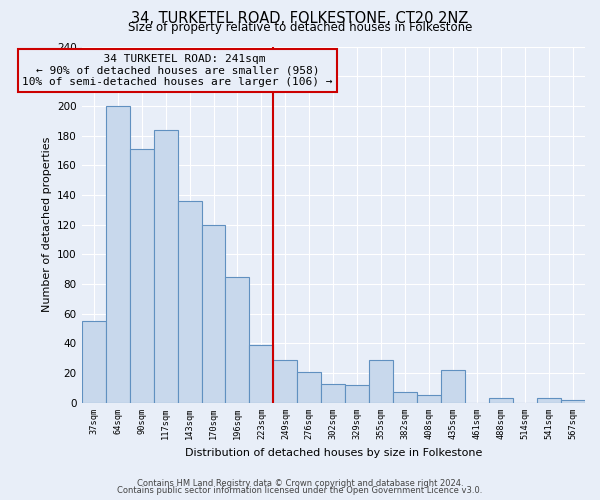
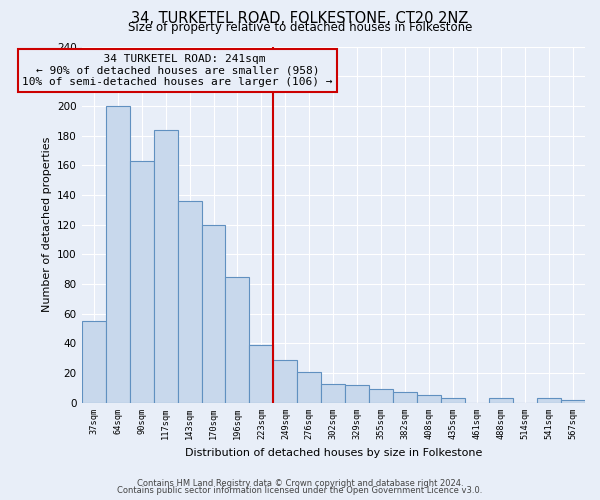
90sqm: 171 -> 163
355sqm: 29 -> 9
435sqm: 22 -> 3
